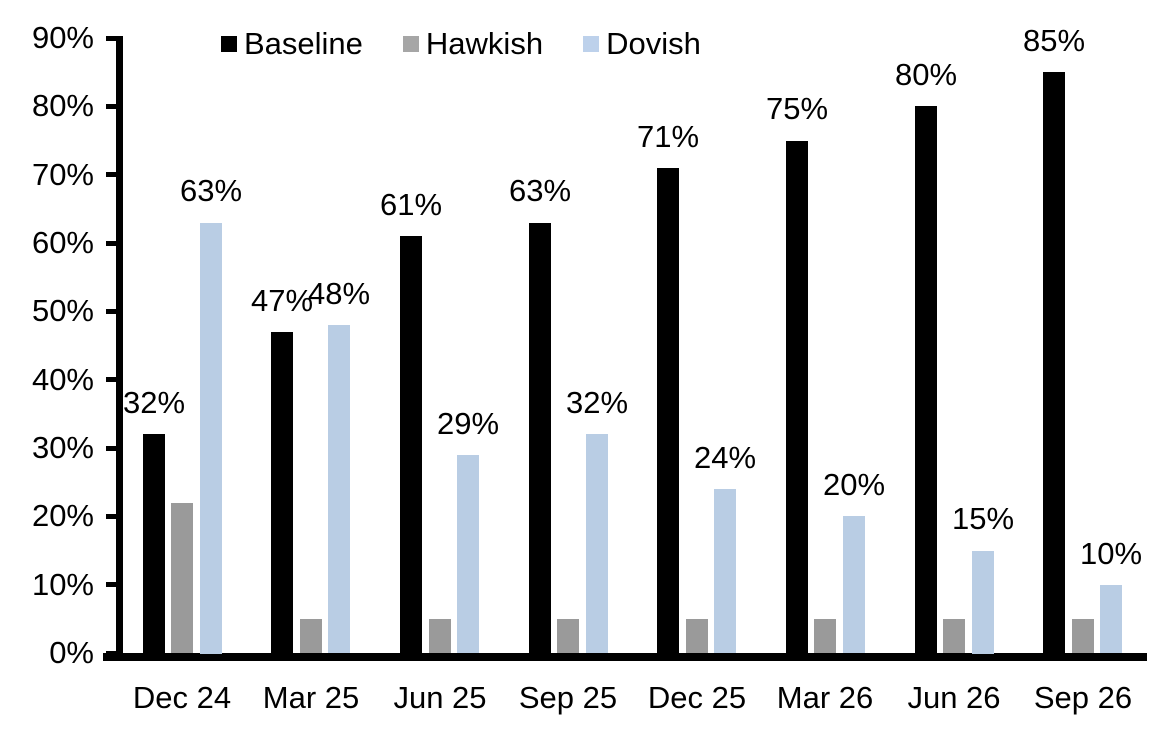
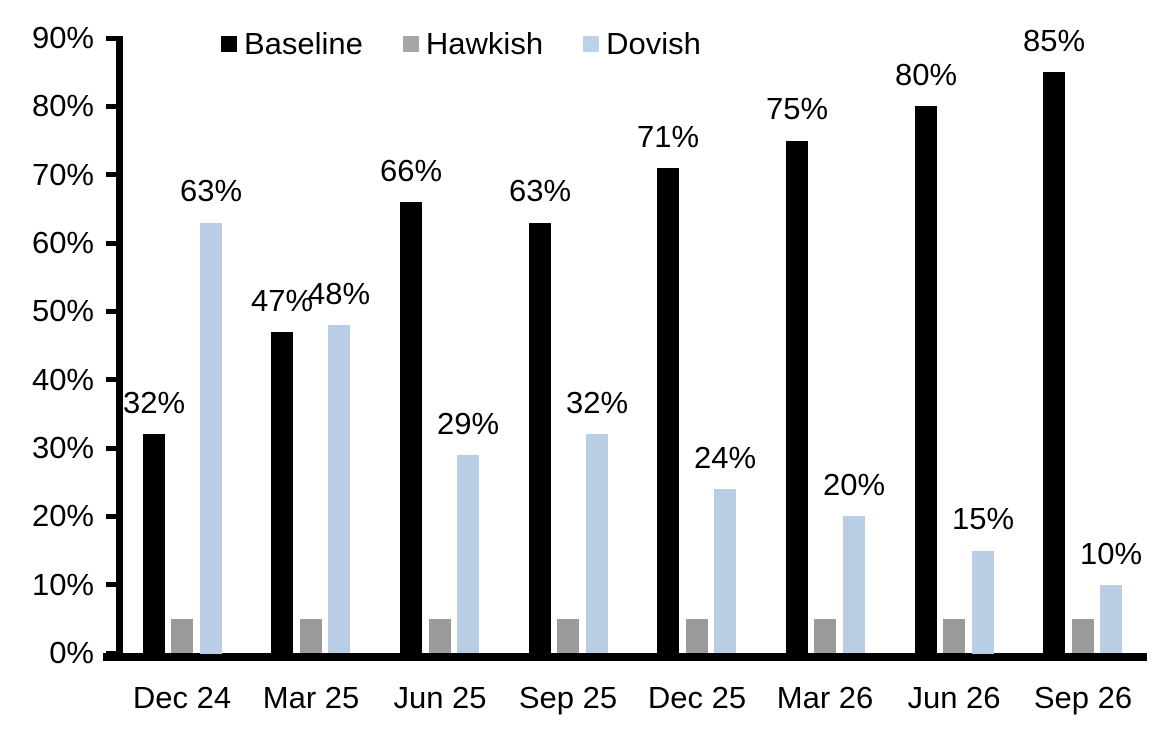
Hawkish/Dec 24: 22% -> 5%
Baseline/Jun 25: 61% -> 66%
